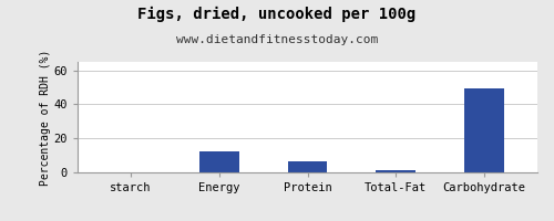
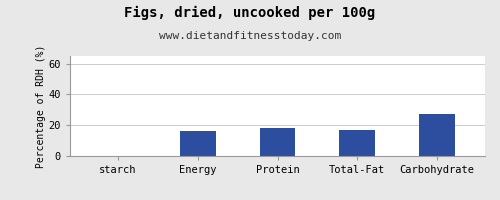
Energy: 12 -> 16
Protein: 6 -> 18
Total-Fat: 1 -> 17
Carbohydrate: 50 -> 27
